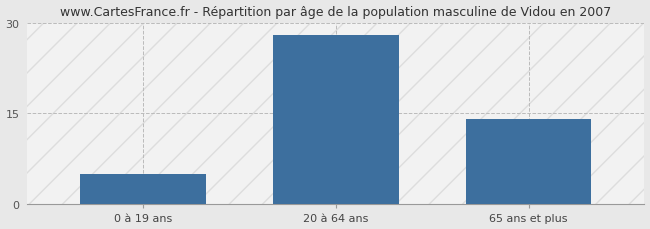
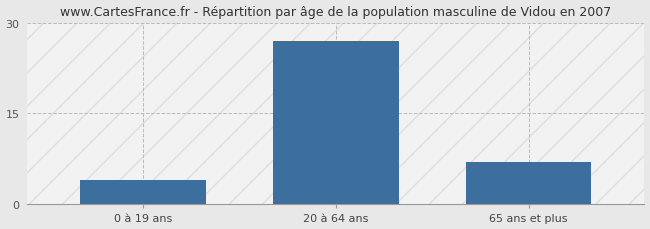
0 à 19 ans: 5 -> 4
20 à 64 ans: 28 -> 27
65 ans et plus: 14 -> 7
